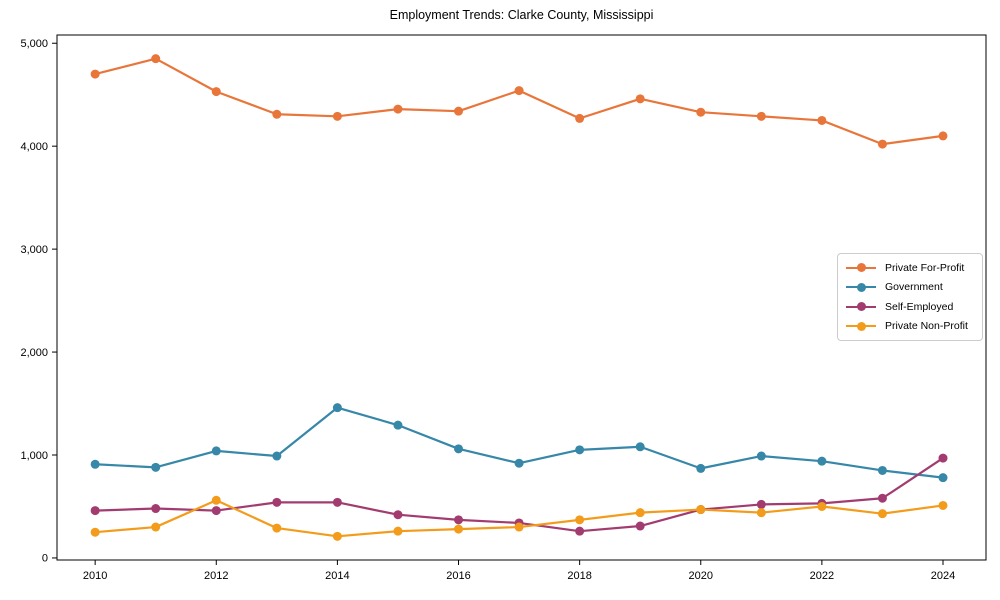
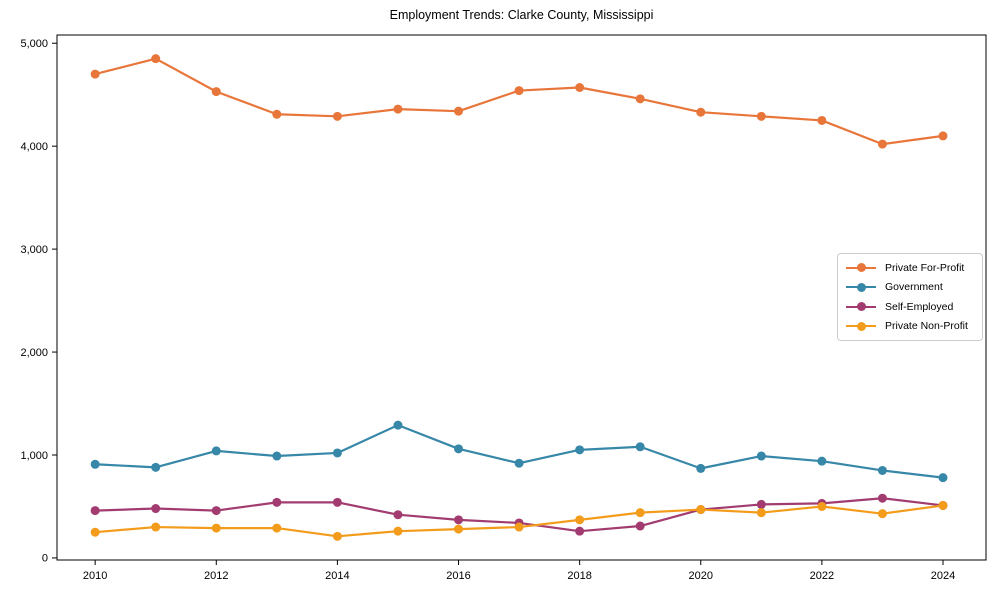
Private Non-Profit/2012: 560 -> 290
Government/2014: 1460 -> 1020
Private For-Profit/2018: 4270 -> 4570
Self-Employed/2024: 970 -> 510
